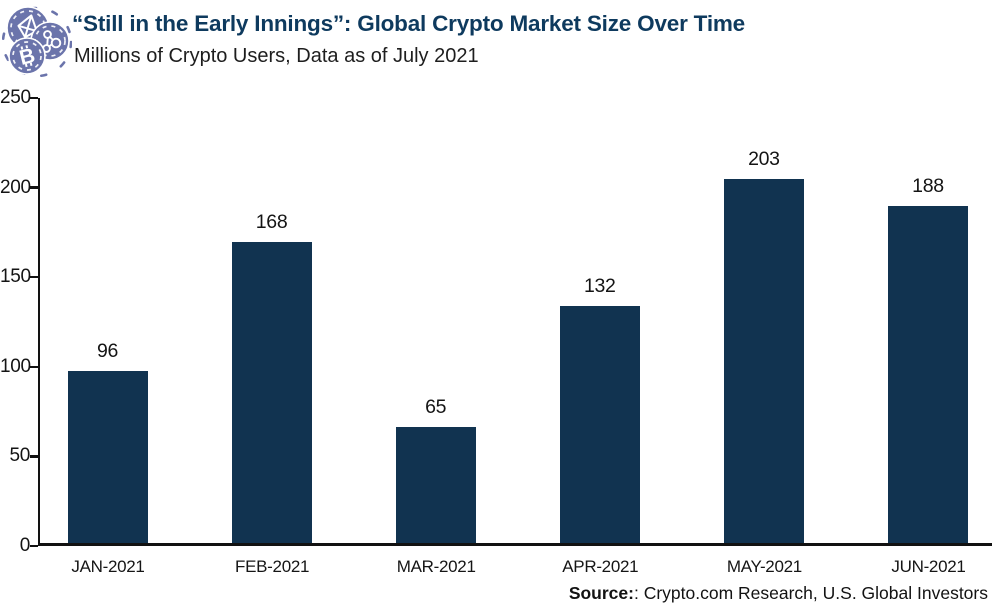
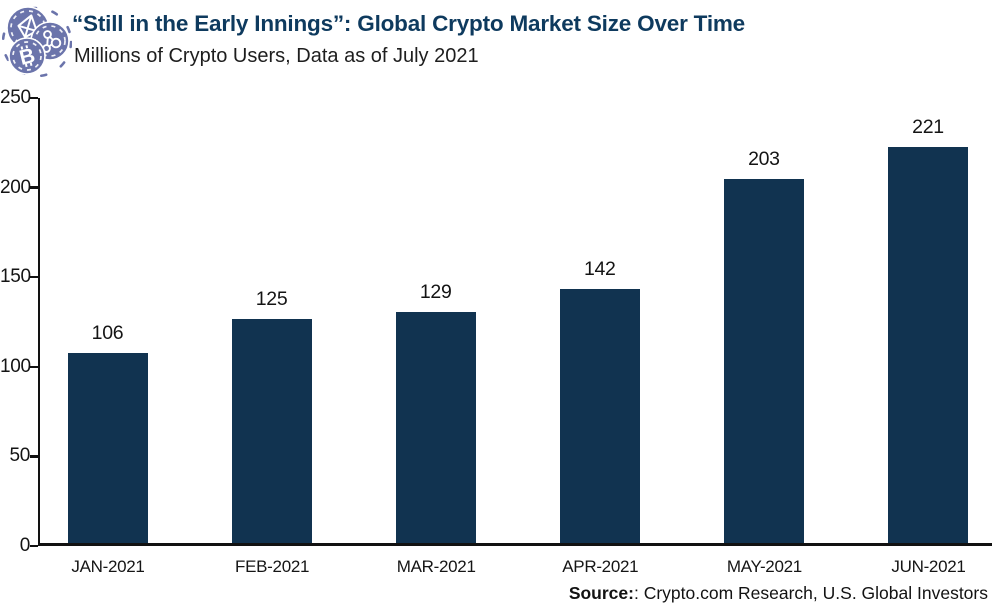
JAN-2021: 96 -> 106
FEB-2021: 168 -> 125
MAR-2021: 65 -> 129
APR-2021: 132 -> 142
JUN-2021: 188 -> 221
